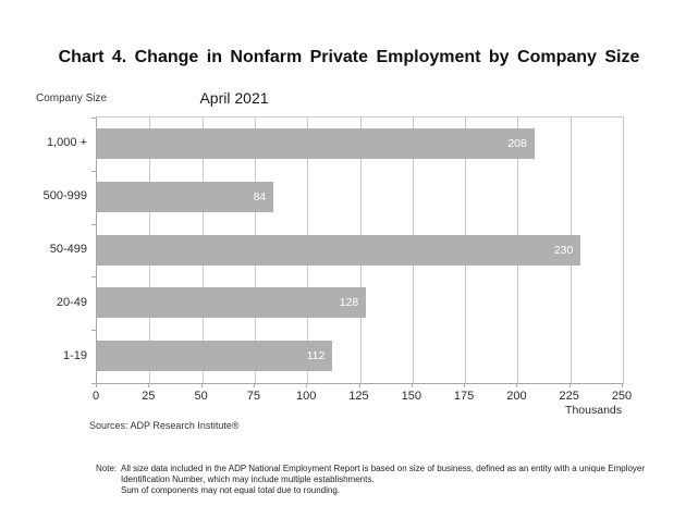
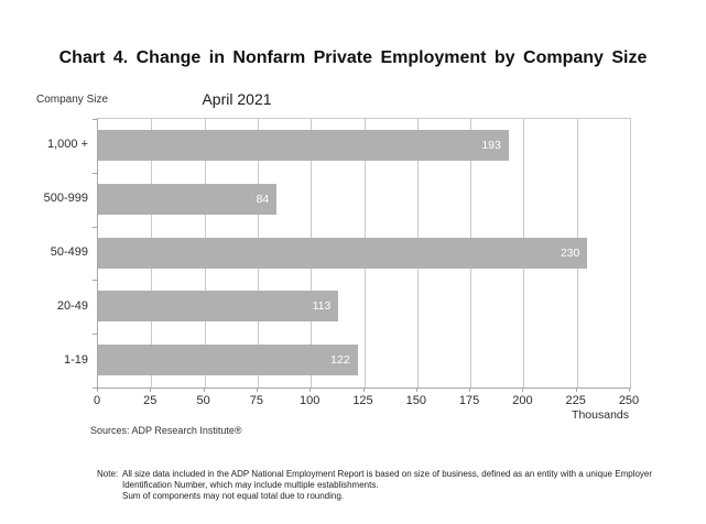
1,000 +: 208 -> 193
20-49: 128 -> 113
1-19: 112 -> 122
